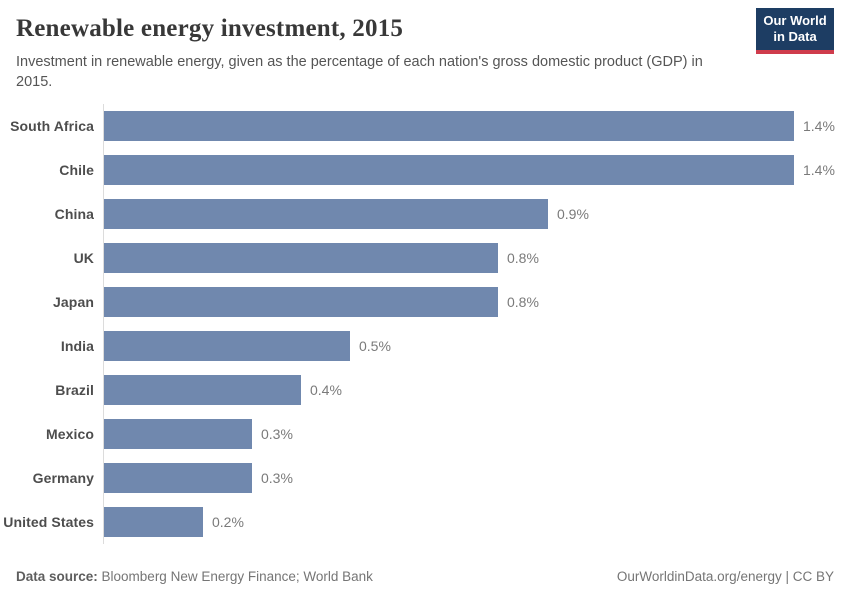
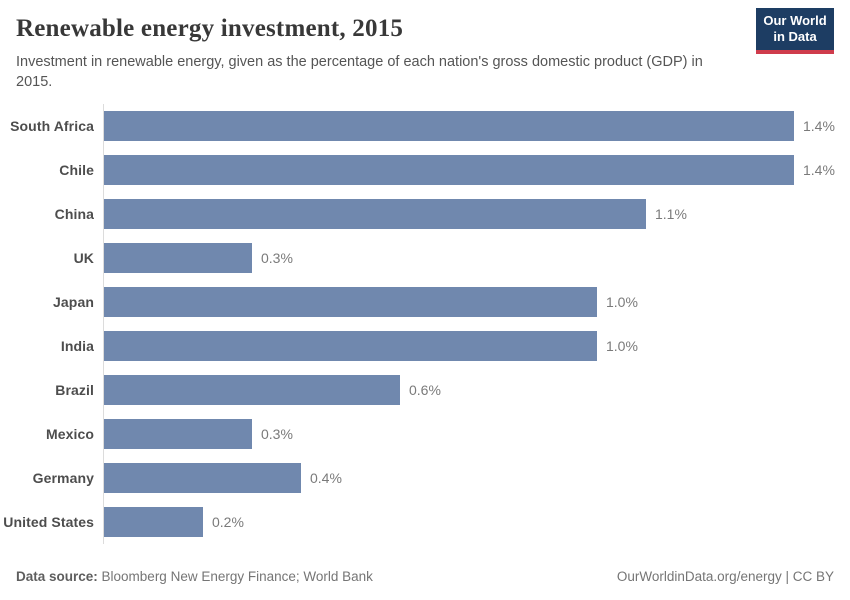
China: 0.9% -> 1.1%
UK: 0.8% -> 0.3%
Japan: 0.8% -> 1.0%
India: 0.5% -> 1.0%
Brazil: 0.4% -> 0.6%
Germany: 0.3% -> 0.4%
